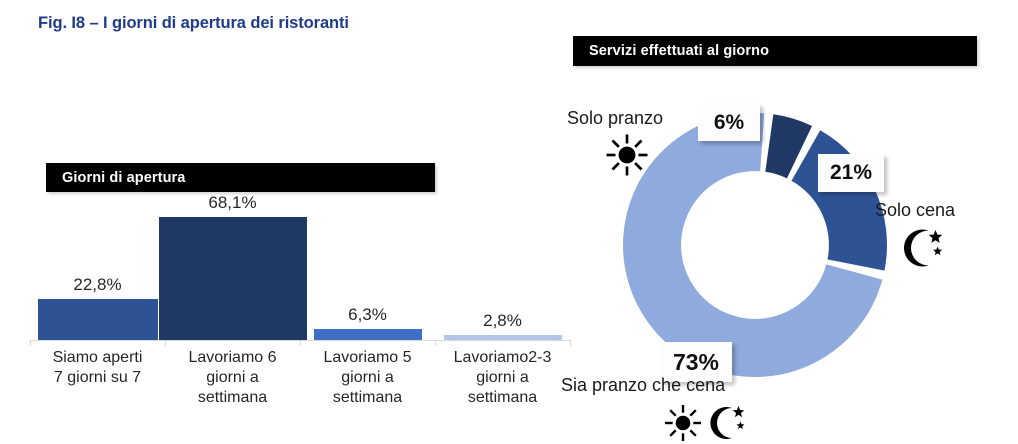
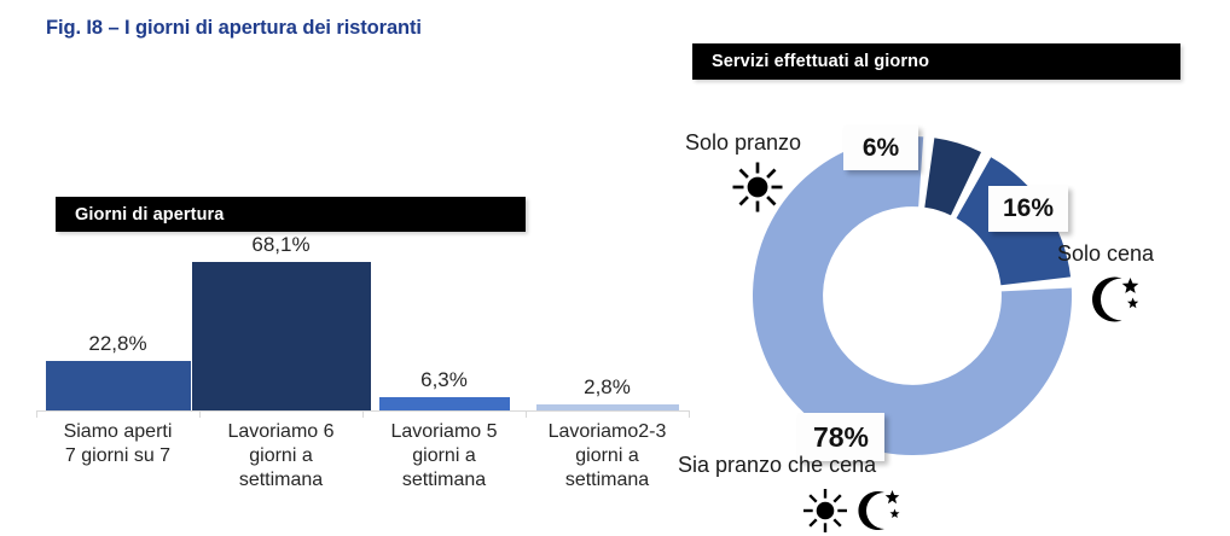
Servizi effettuati al giorno/Solo cena: 21% -> 16%
Servizi effettuati al giorno/Sia pranzo che cena: 73% -> 78%
